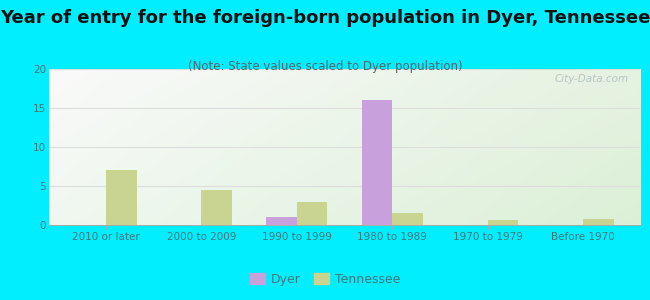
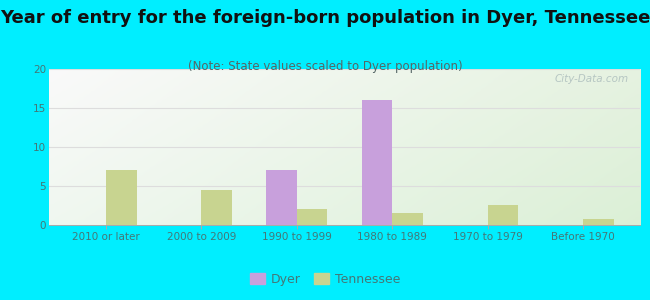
Dyer/1990 to 1999: 1 -> 7
Tennessee/1990 to 1999: 3.0 -> 2.0
Tennessee/1970 to 1979: 0.7 -> 2.6
